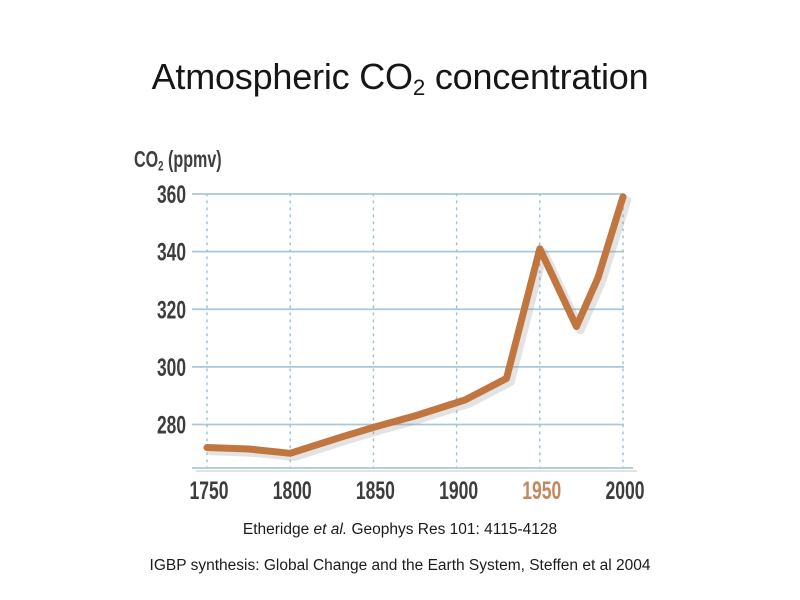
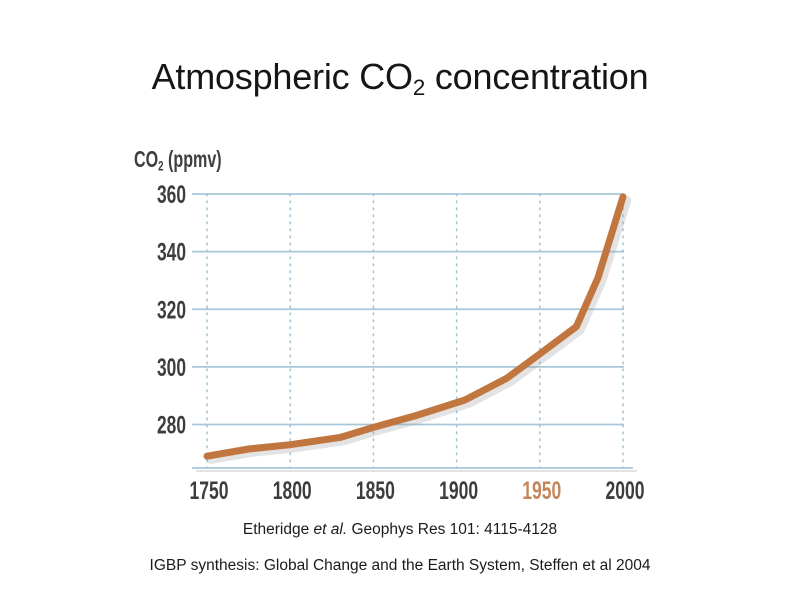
1750: 272 -> 269
1800: 270 -> 273
1950: 341 -> 304
